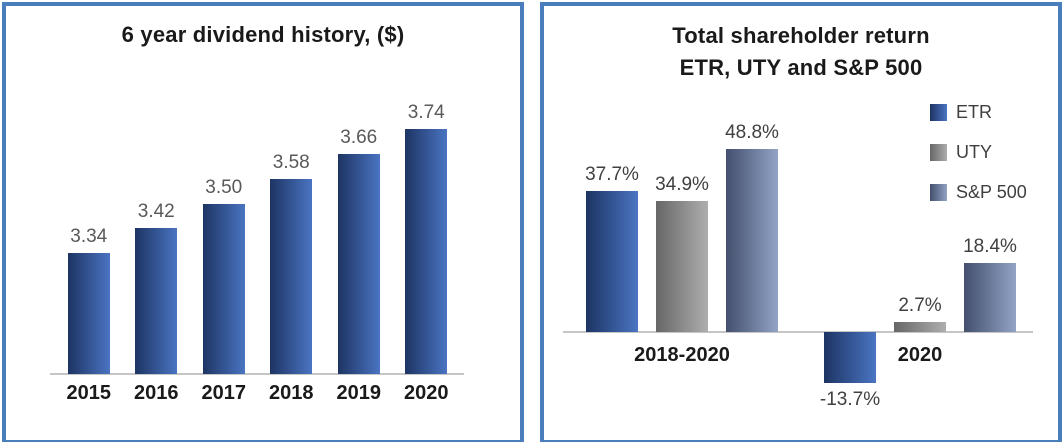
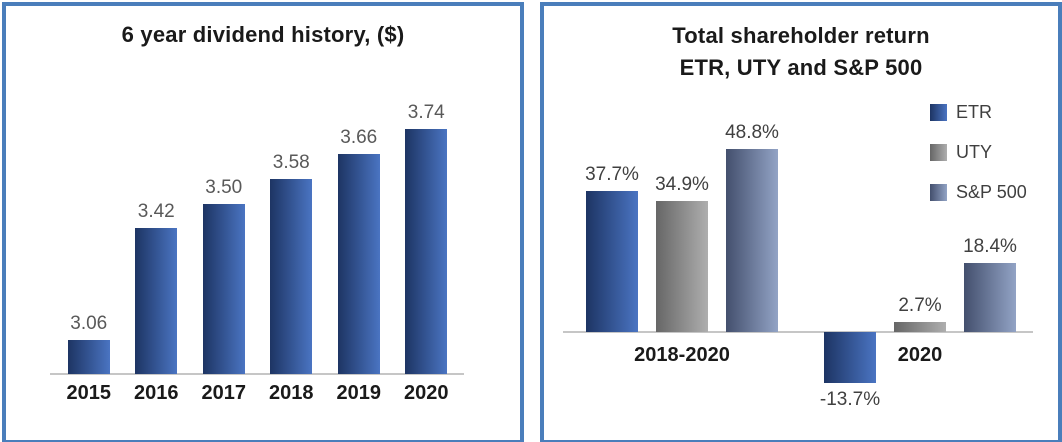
6 year dividend history, ($)/2015: 3.34 -> 3.06
